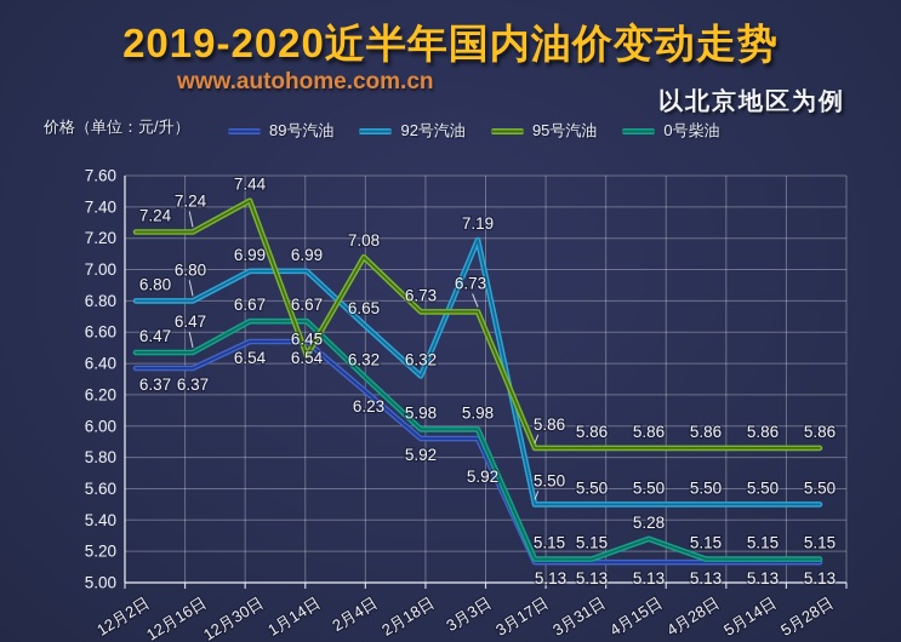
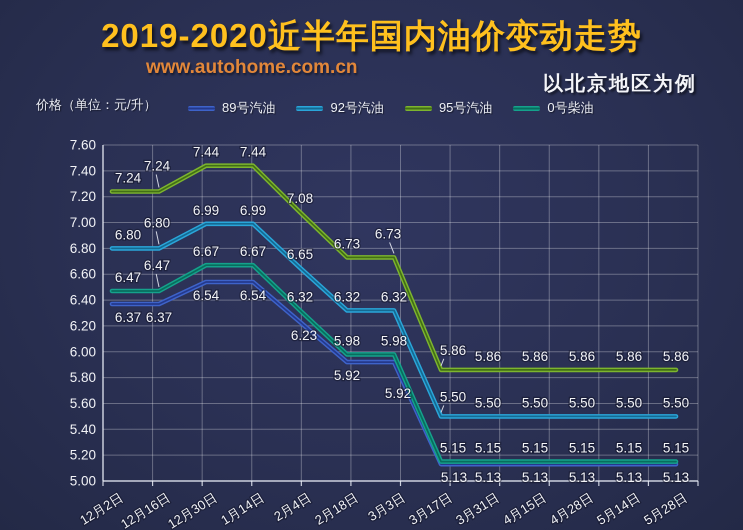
95号汽油/1月14日: 6.45 -> 7.44
92号汽油/3月3日: 7.19 -> 6.32
0号柴油/4月15日: 5.28 -> 5.15
